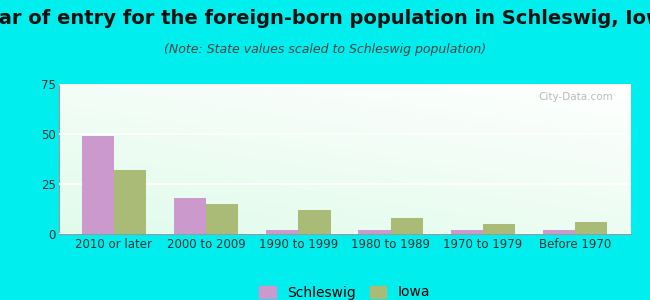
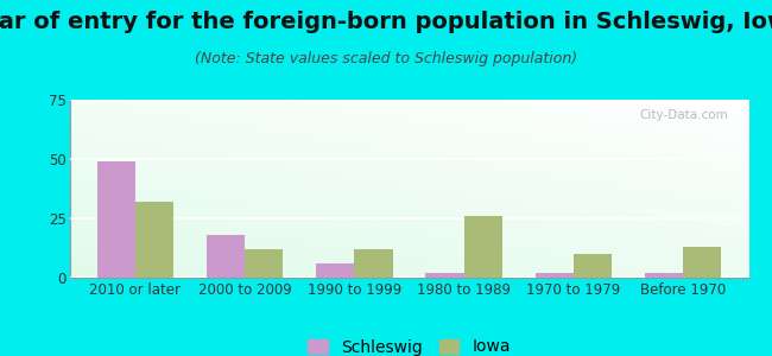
Iowa/2000 to 2009: 15 -> 12
Schleswig/1990 to 1999: 2 -> 6
Iowa/1980 to 1989: 8 -> 26
Iowa/1970 to 1979: 5 -> 10
Iowa/Before 1970: 6 -> 13
